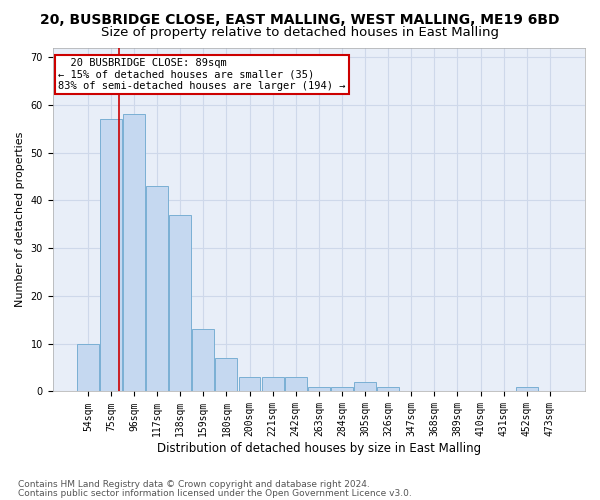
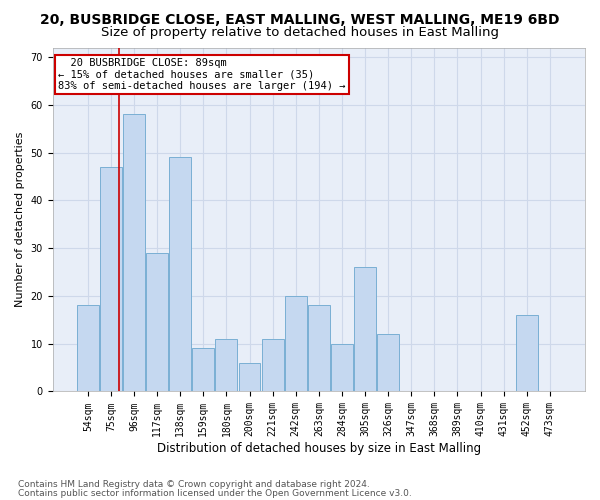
54sqm: 10 -> 18
75sqm: 57 -> 47
117sqm: 43 -> 29
138sqm: 37 -> 49
159sqm: 13 -> 9
180sqm: 7 -> 11
200sqm: 3 -> 6
221sqm: 3 -> 11
242sqm: 3 -> 20
263sqm: 1 -> 18
284sqm: 1 -> 10
305sqm: 2 -> 26
326sqm: 1 -> 12
452sqm: 1 -> 16
